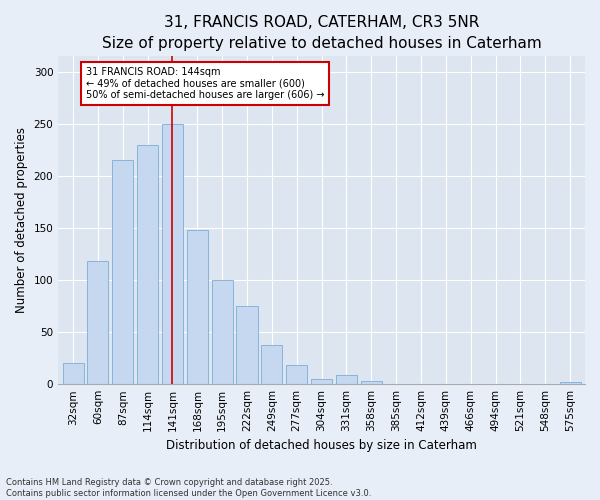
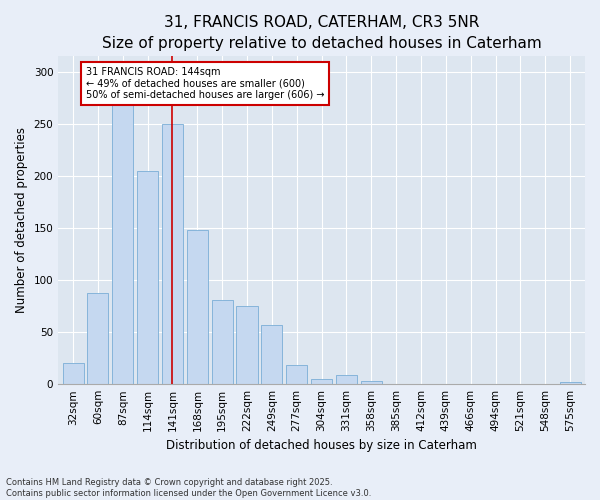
60sqm: 118 -> 88
87sqm: 215 -> 270
114sqm: 230 -> 205
195sqm: 100 -> 81
249sqm: 38 -> 57
